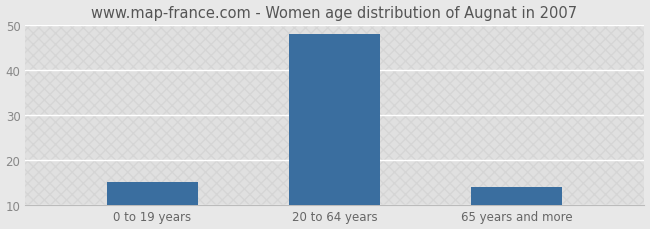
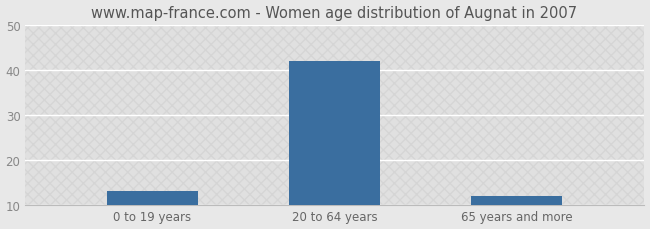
0 to 19 years: 15 -> 13
20 to 64 years: 48 -> 42
65 years and more: 14 -> 12
